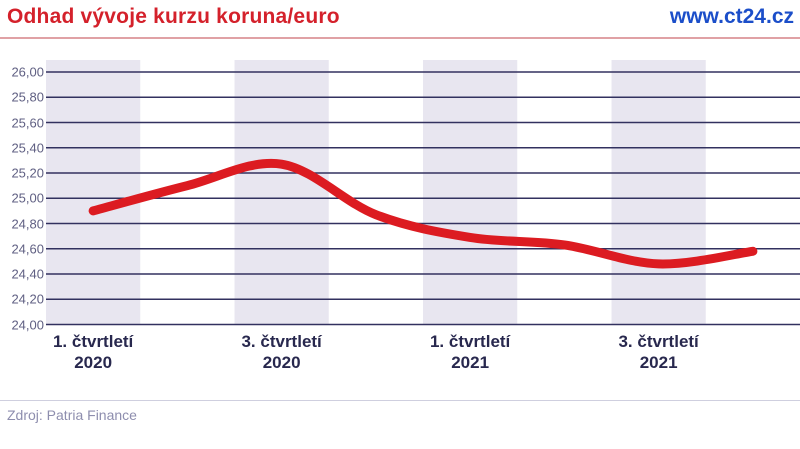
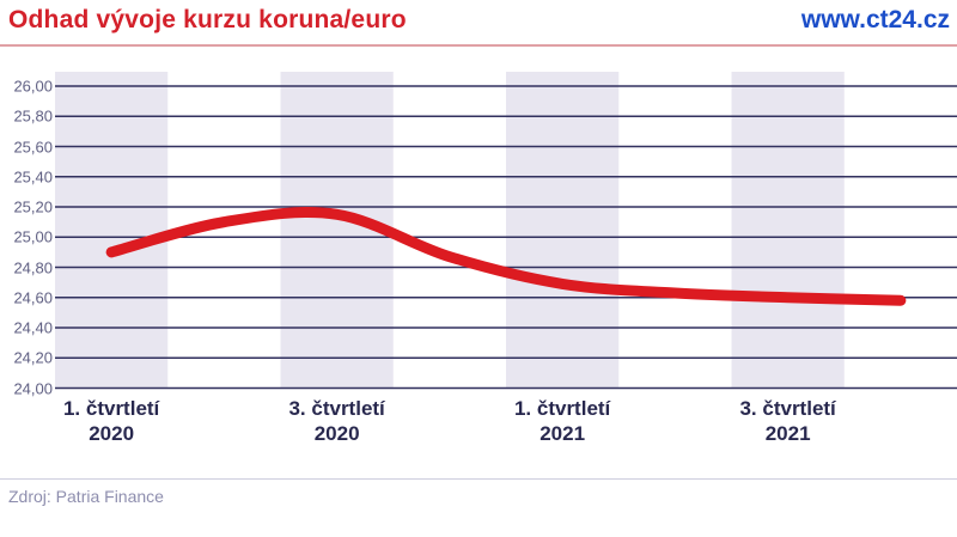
3. čtvrtletí 2020: 25,27 -> 25,15
3. čtvrtletí 2021: 24,48 -> 24,60
